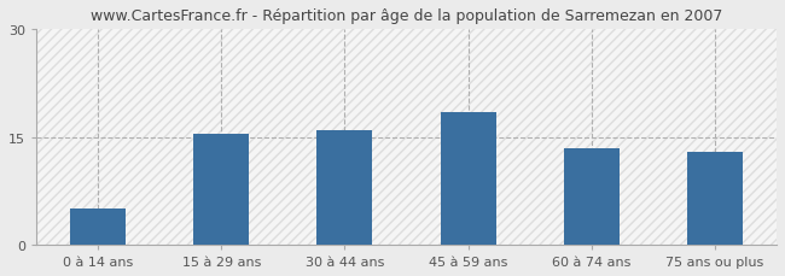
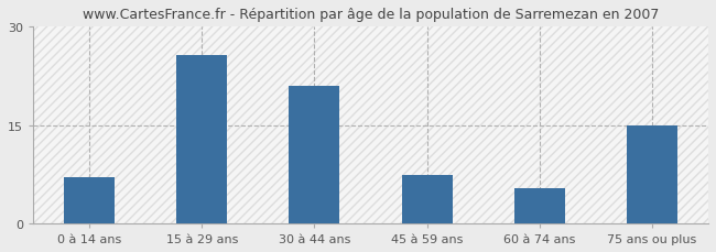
0 à 14 ans: 5.0 -> 7.0
15 à 29 ans: 15.5 -> 25.6
30 à 44 ans: 16.0 -> 21.0
45 à 59 ans: 18.5 -> 7.4
60 à 74 ans: 13.5 -> 5.4
75 ans ou plus: 13.0 -> 15.0
